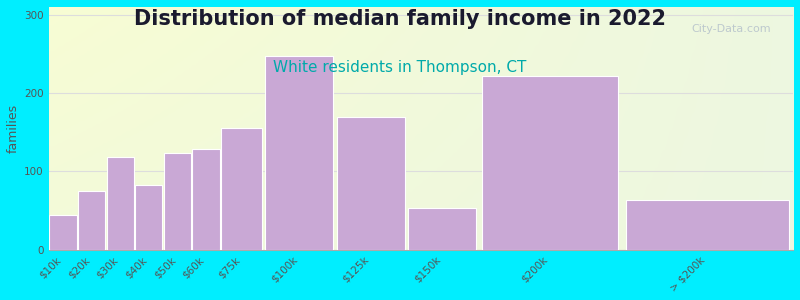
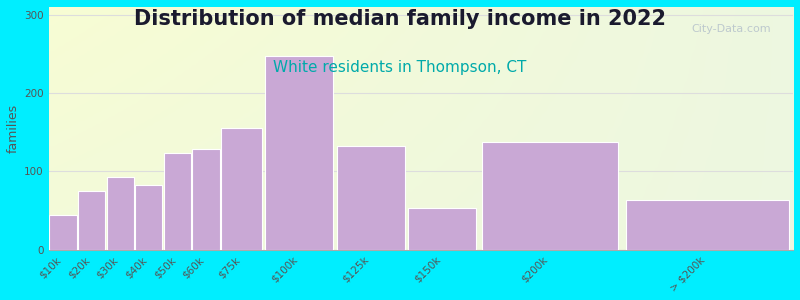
$30k: 118 -> 93
$125k: 170 -> 132
$200k: 222 -> 138
